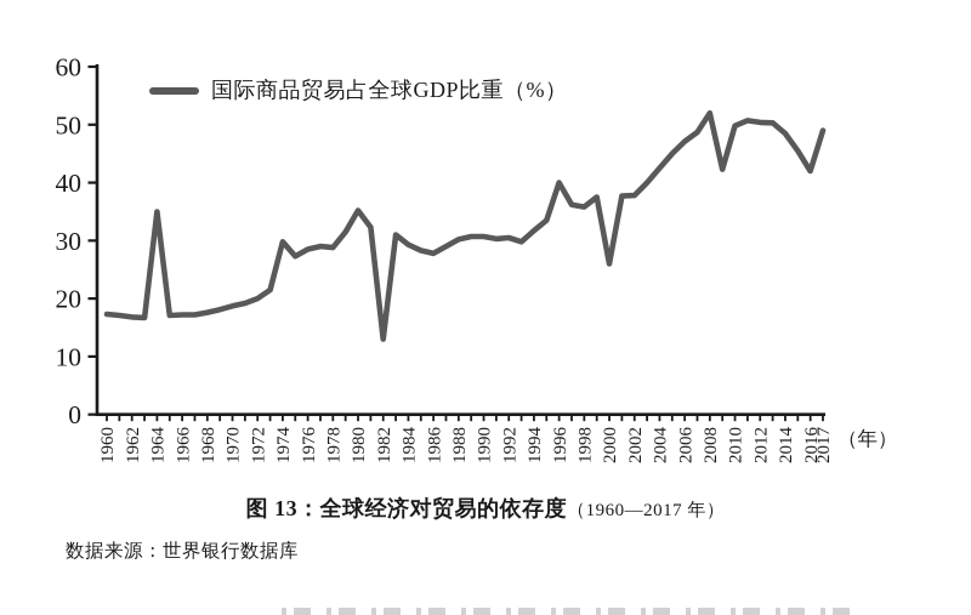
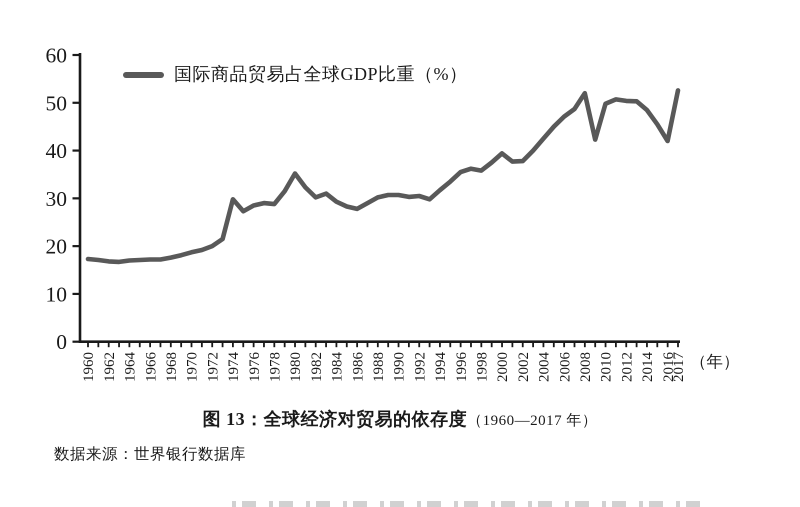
1964: 35 -> 17
1982: 13 -> 30
1996: 40 -> 36
2000: 26 -> 39
2017: 49 -> 53
